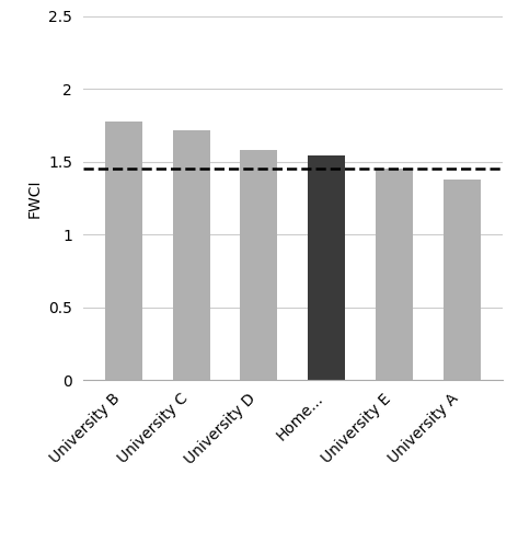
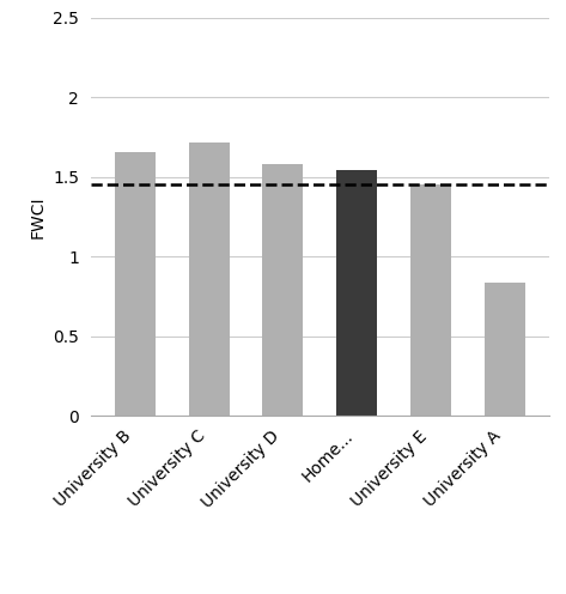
University B: 1.78 -> 1.66
University A: 1.38 -> 0.84
